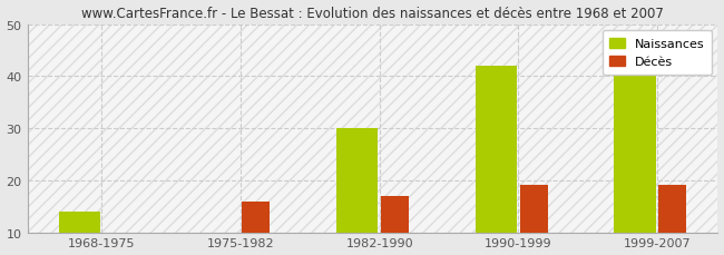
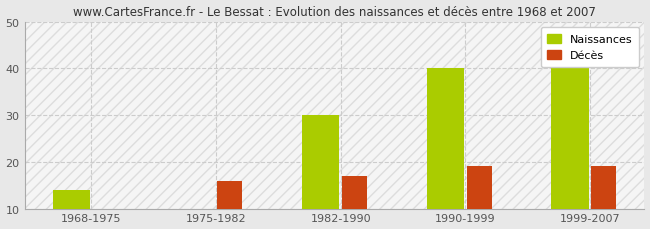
Naissances/1990-1999: 42 -> 40
